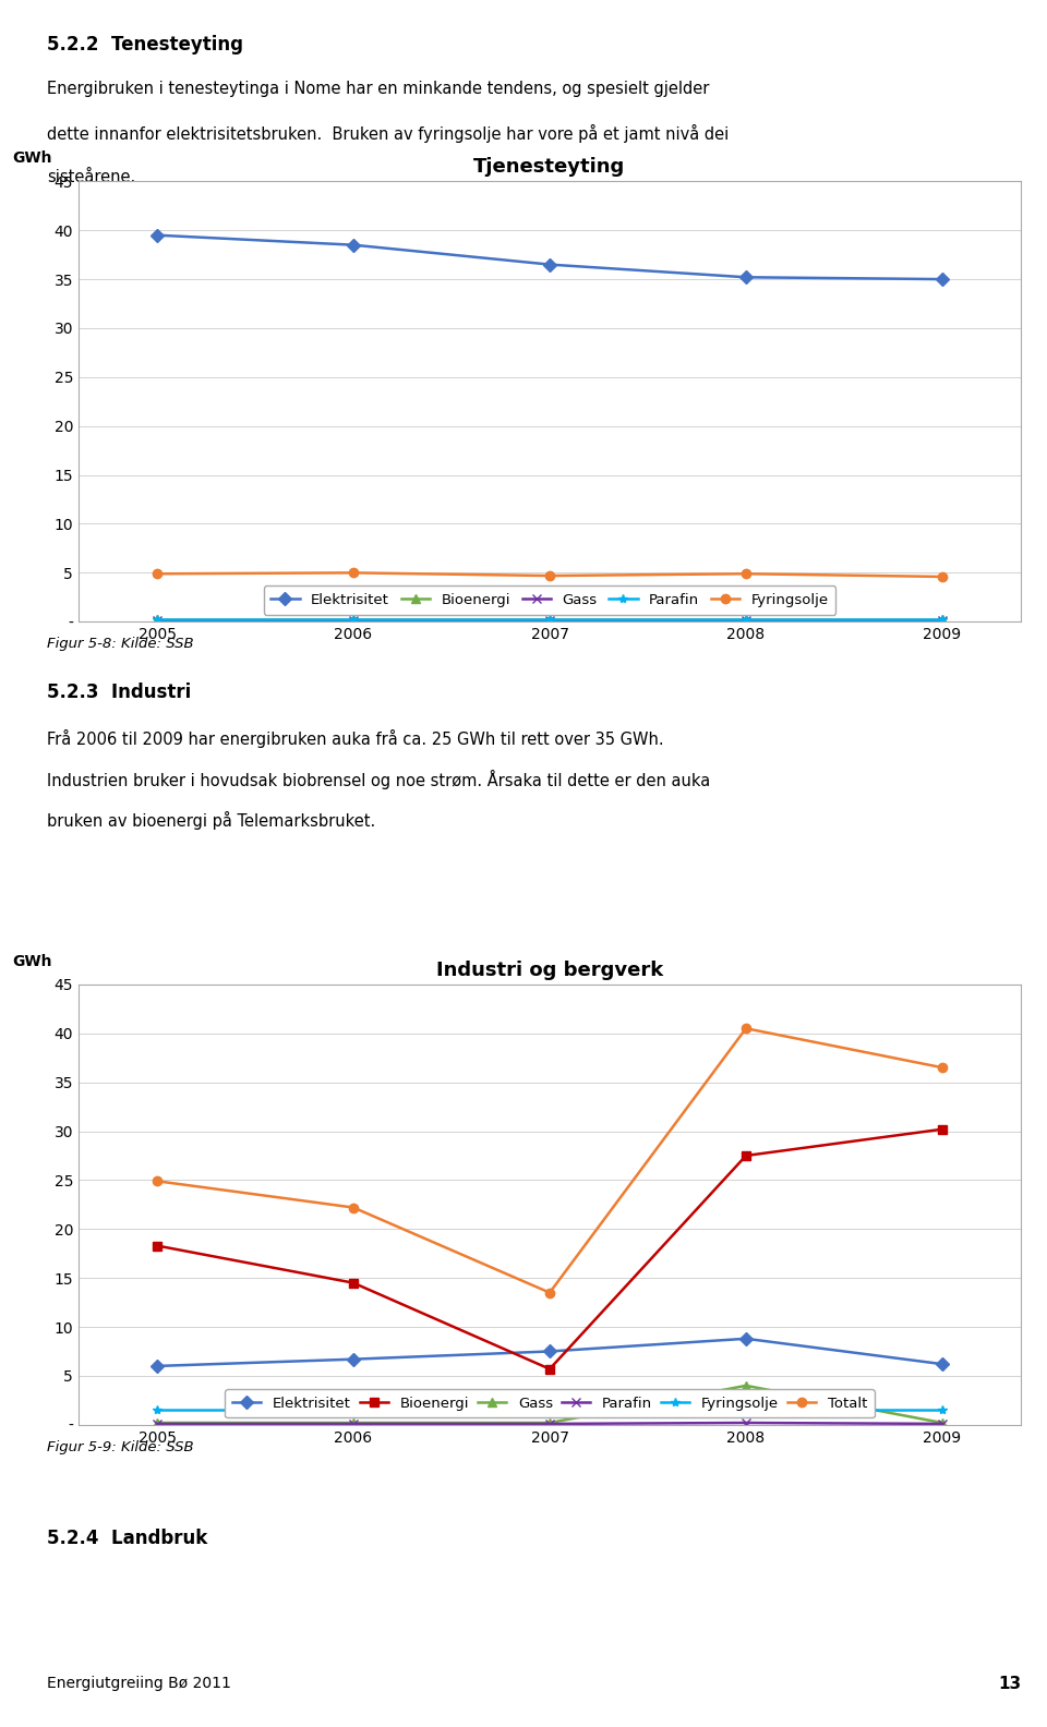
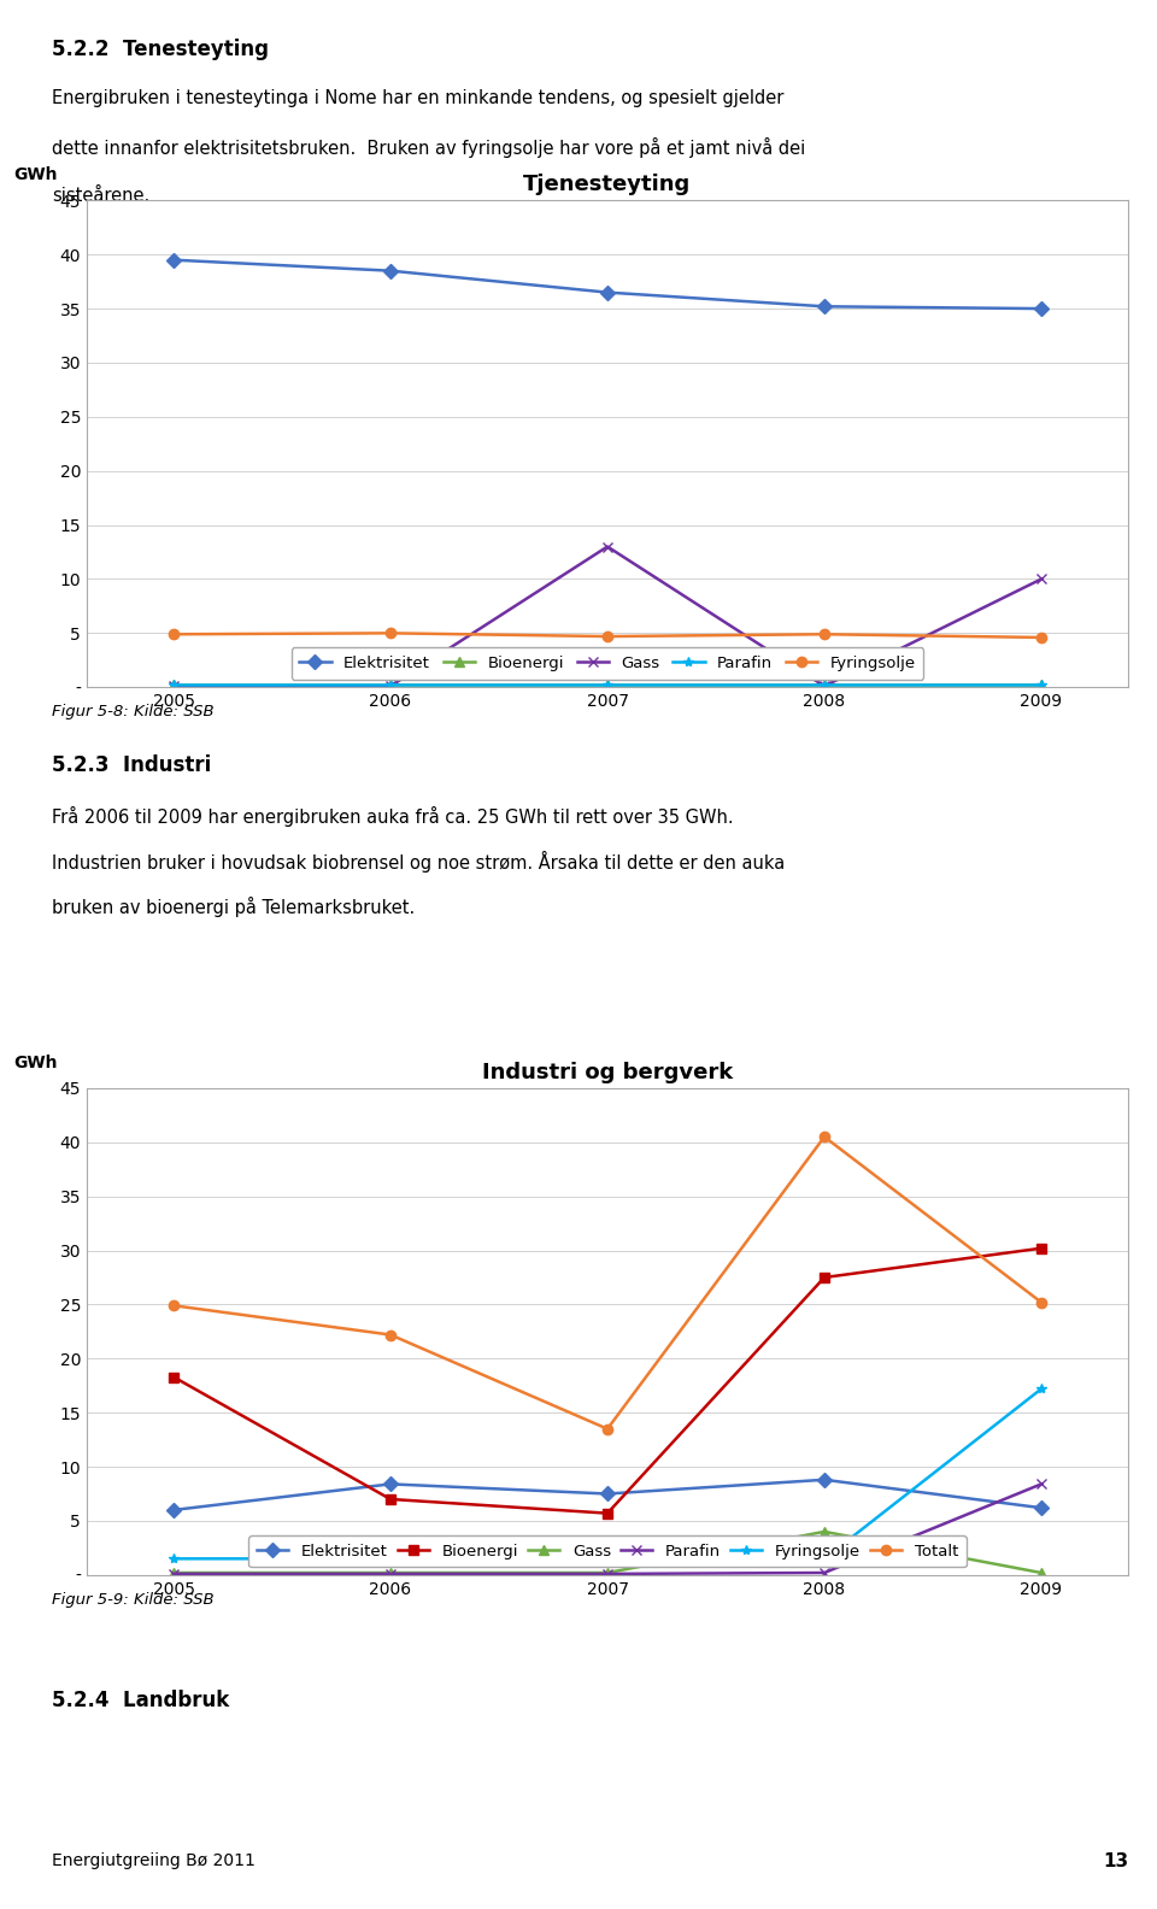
Tjenesteyting/Gass/2007: 0.1 -> 13.0
Tjenesteyting/Gass/2009: 0.1 -> 10.0
Industri og bergverk/Elektrisitet/2006: 6.7 -> 8.4
Industri og bergverk/Bioenergi/2006: 14.5 -> 7.0
Industri og bergverk/Parafin/2009: 0.1 -> 8.4
Industri og bergverk/Fyringsolje/2009: 1.5 -> 17.2
Industri og bergverk/Totalt/2009: 36.5 -> 25.2
